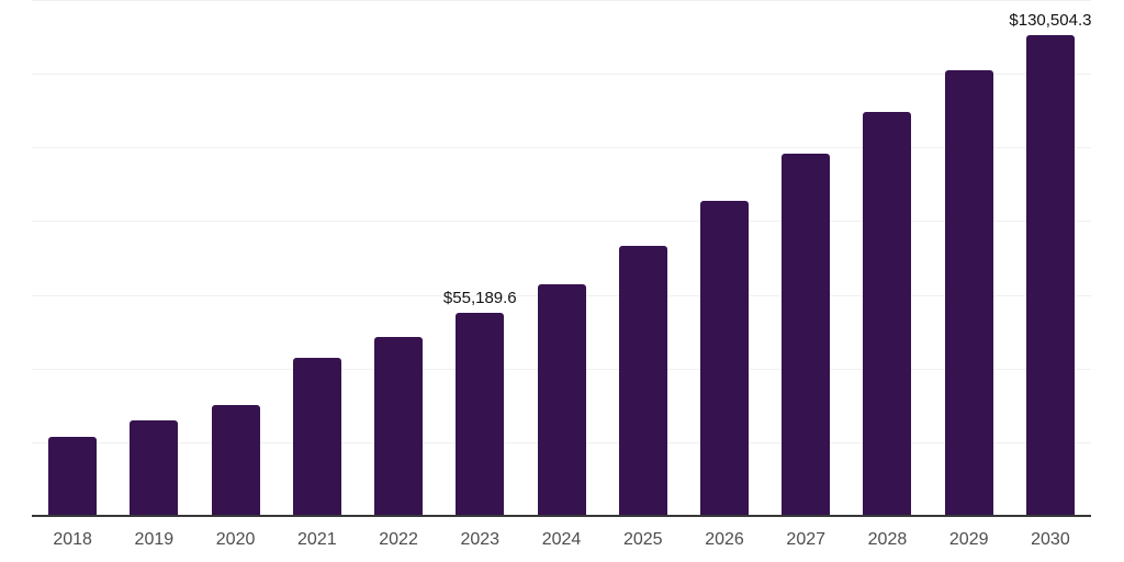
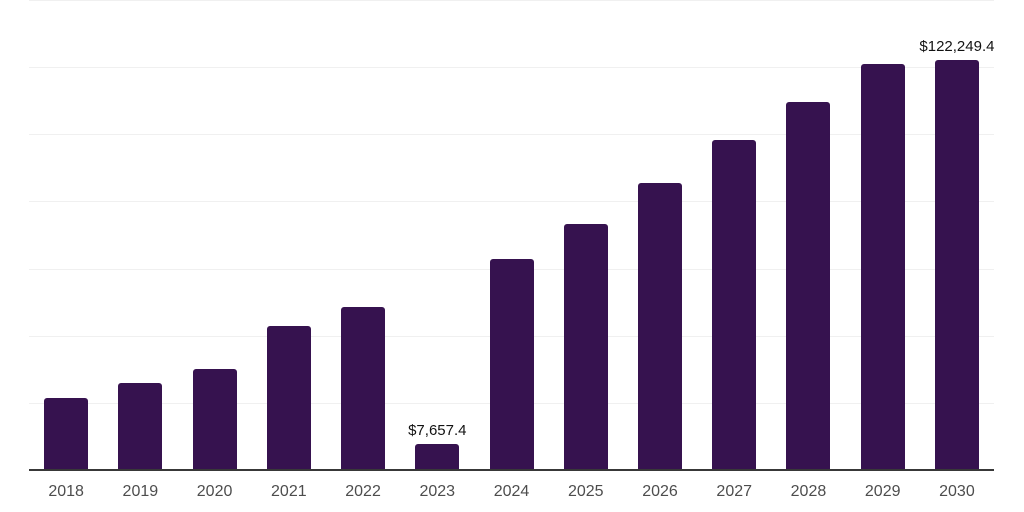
2023: $55,189.6 -> $7,657.4
2030: $130,504.3 -> $122,249.4
